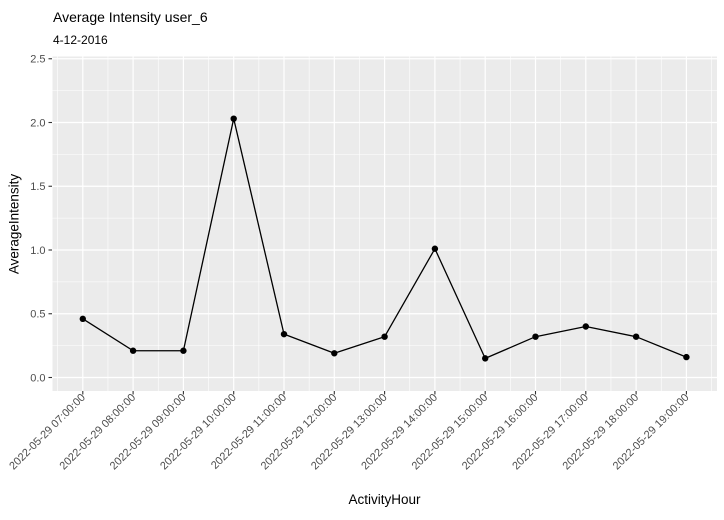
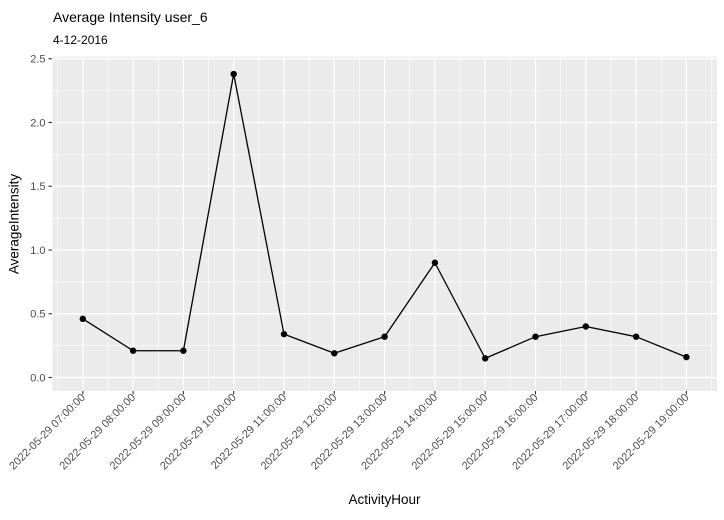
2022-05-29 10:00:00: 2.03 -> 2.38
2022-05-29 14:00:00: 1.01 -> 0.90
